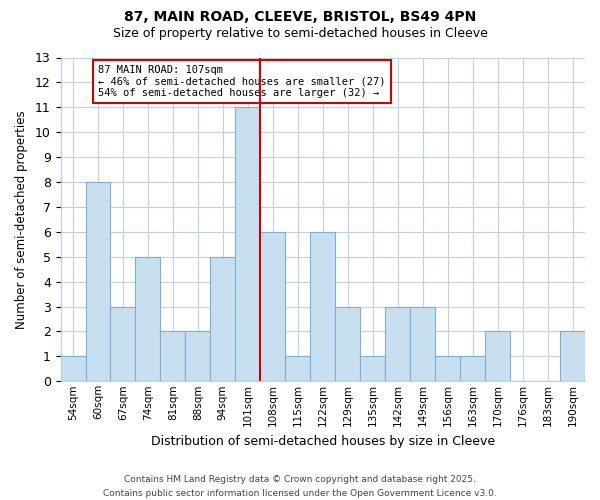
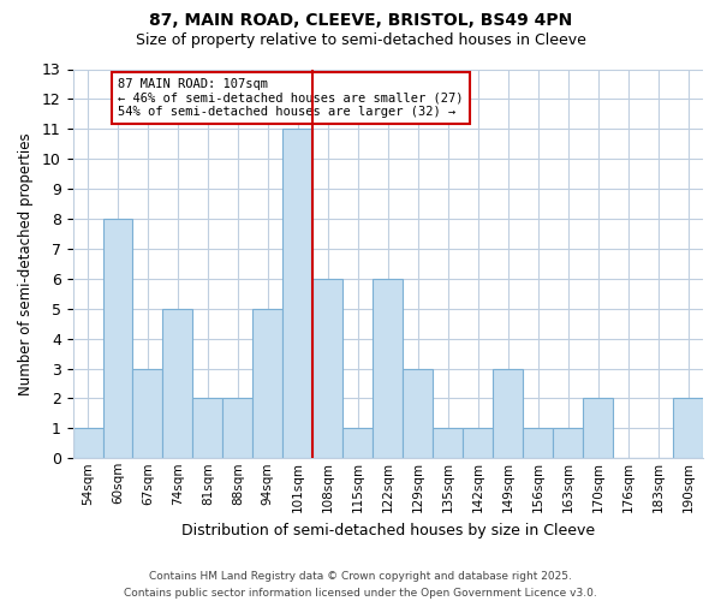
142sqm: 3 -> 1
